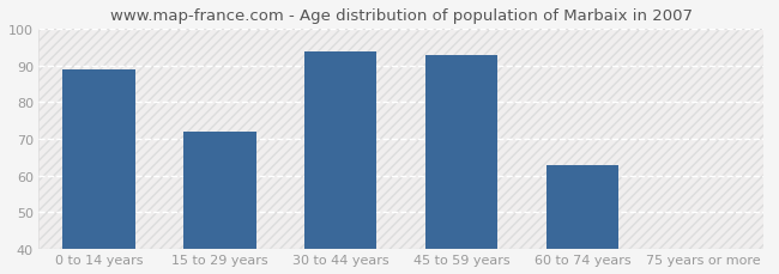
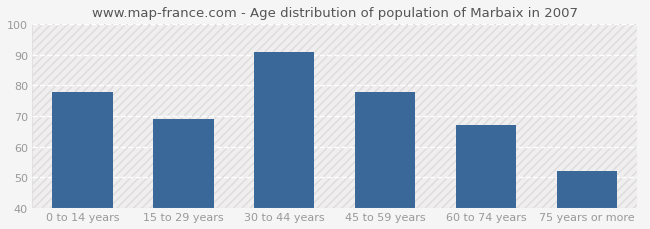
0 to 14 years: 89 -> 78
15 to 29 years: 72 -> 69
30 to 44 years: 94 -> 91
45 to 59 years: 93 -> 78
60 to 74 years: 63 -> 67
75 years or more: 40 -> 52
